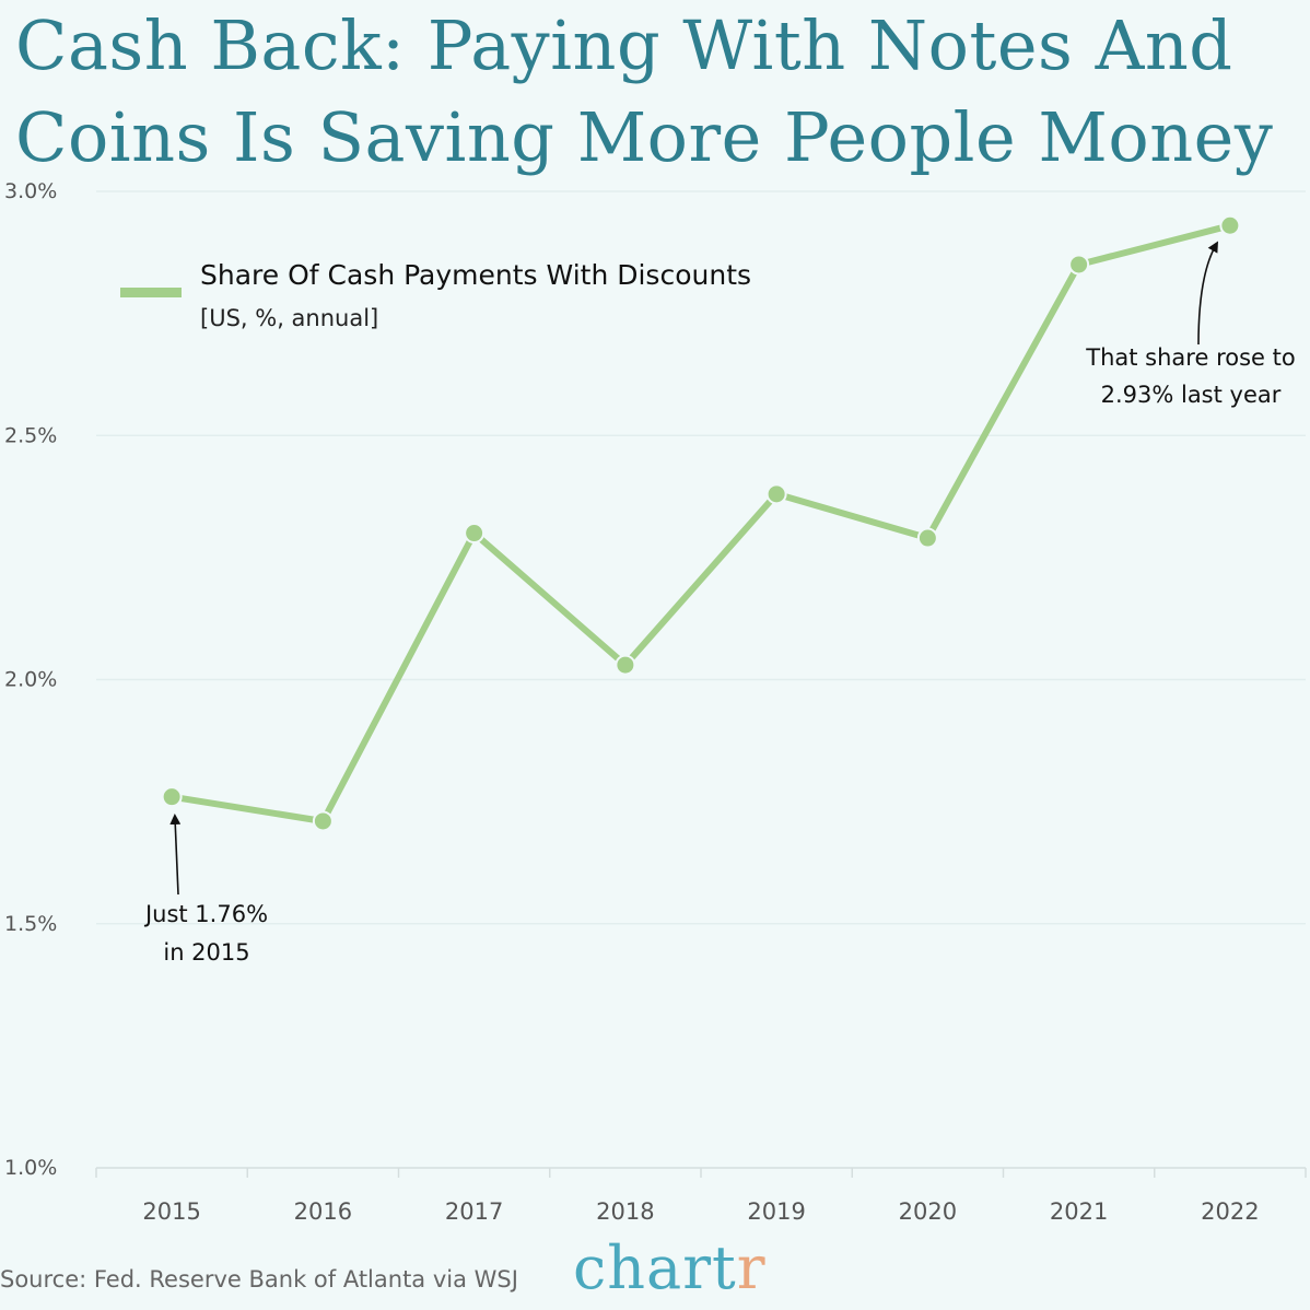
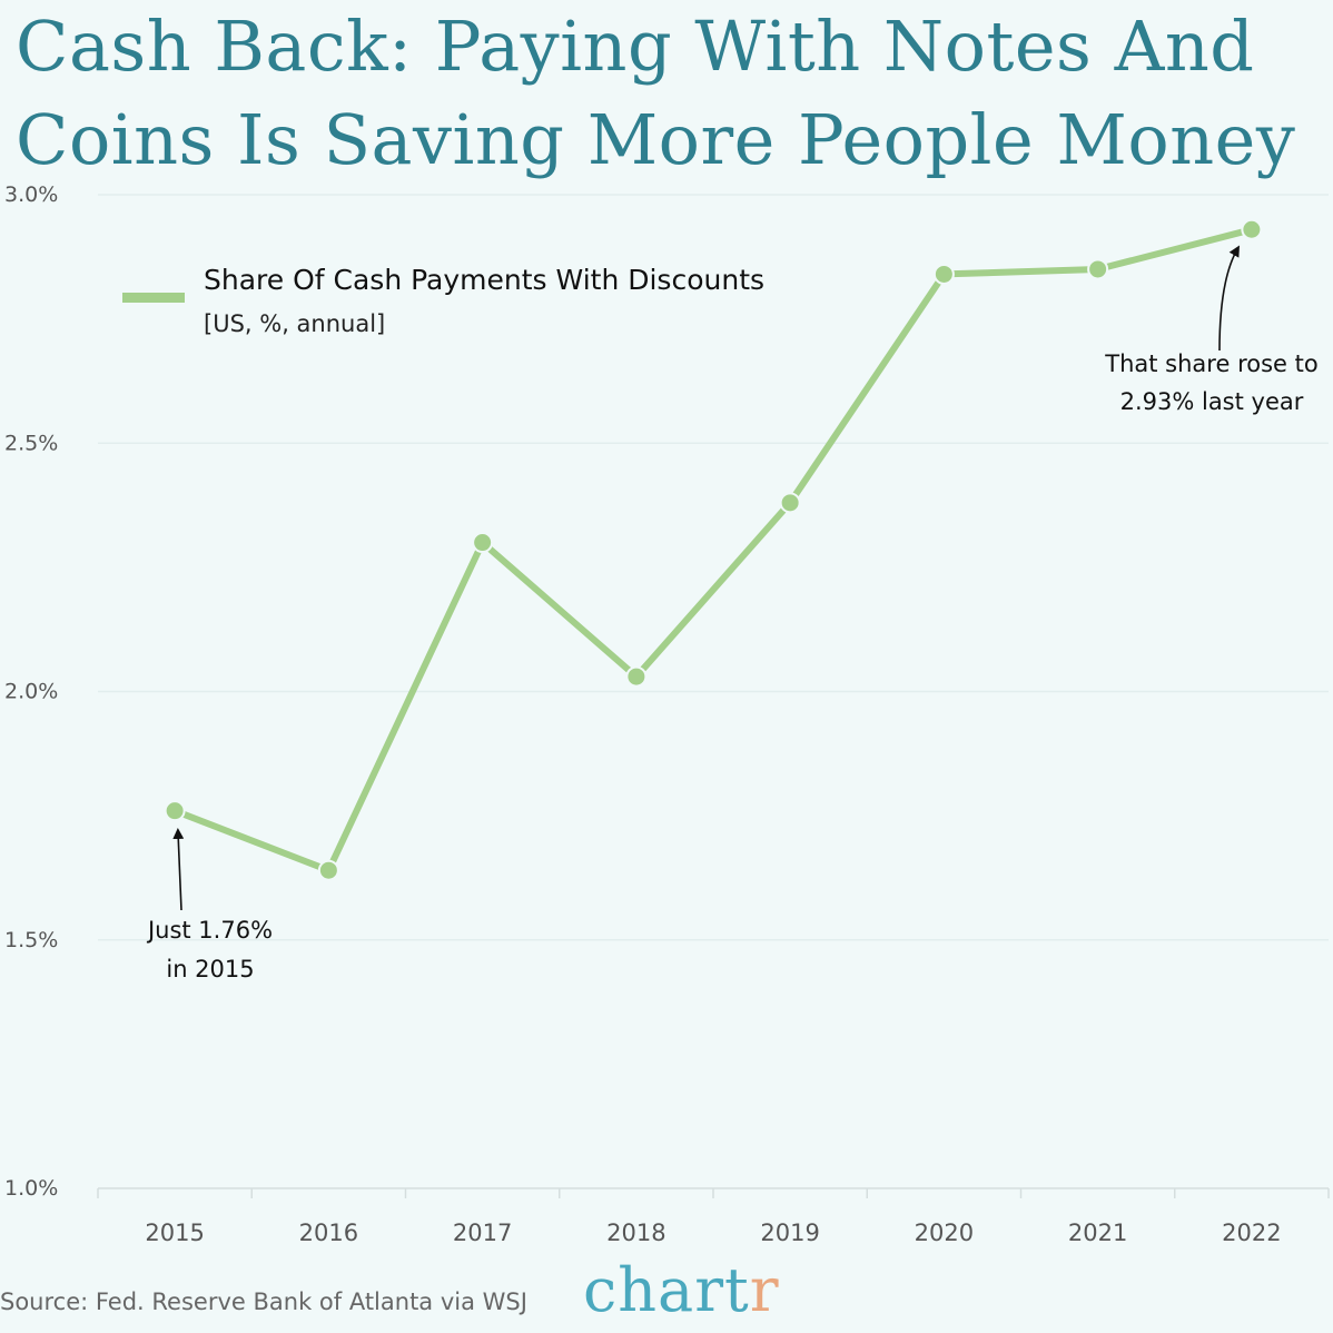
2016: 1.71% -> 1.64%
2020: 2.29% -> 2.84%
